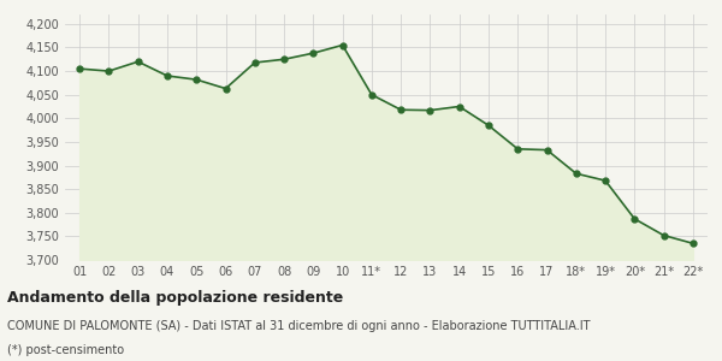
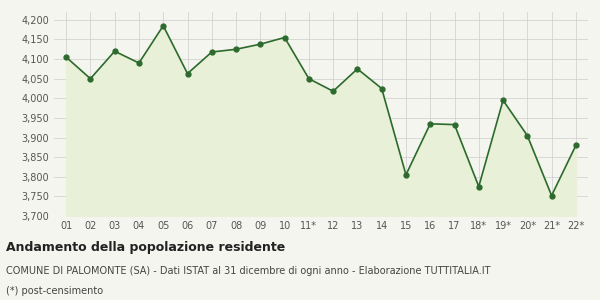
02: 4,100 -> 4,050
05: 4,082 -> 4,185
13: 4,017 -> 4,075
15: 3,985 -> 3,805
18*: 3,883 -> 3,775
19*: 3,868 -> 3,995
20*: 3,787 -> 3,905
22*: 3,735 -> 3,880
